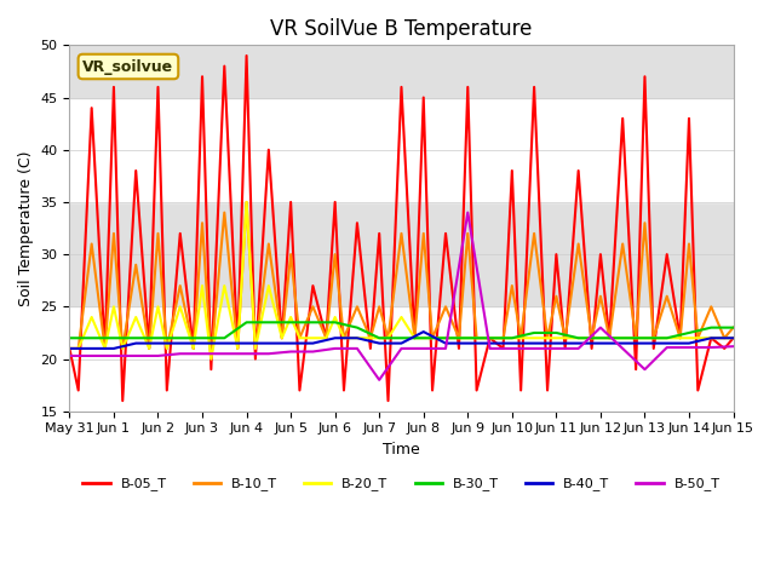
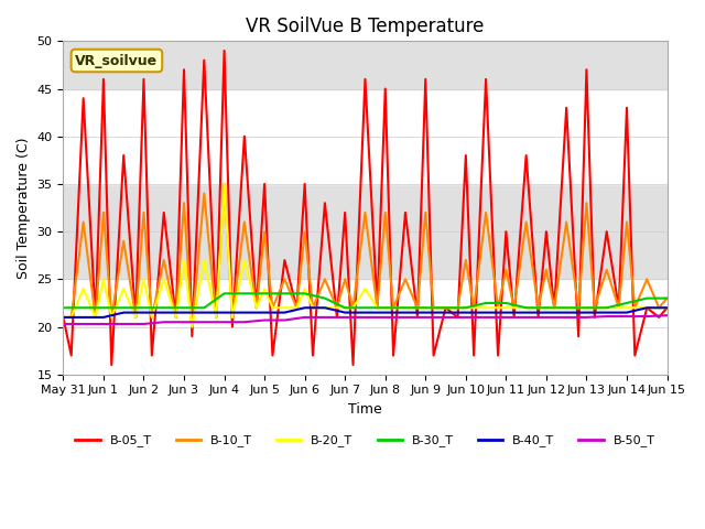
B-50_T/Jun 7: 18.0 -> 21.0
B-40_T/Jun 8: 22.6 -> 21.5
B-50_T/Jun 9: 34.0 -> 21.0
B-50_T/Jun 12: 23.0 -> 21.0
B-50_T/Jun 13: 19.0 -> 21.0
